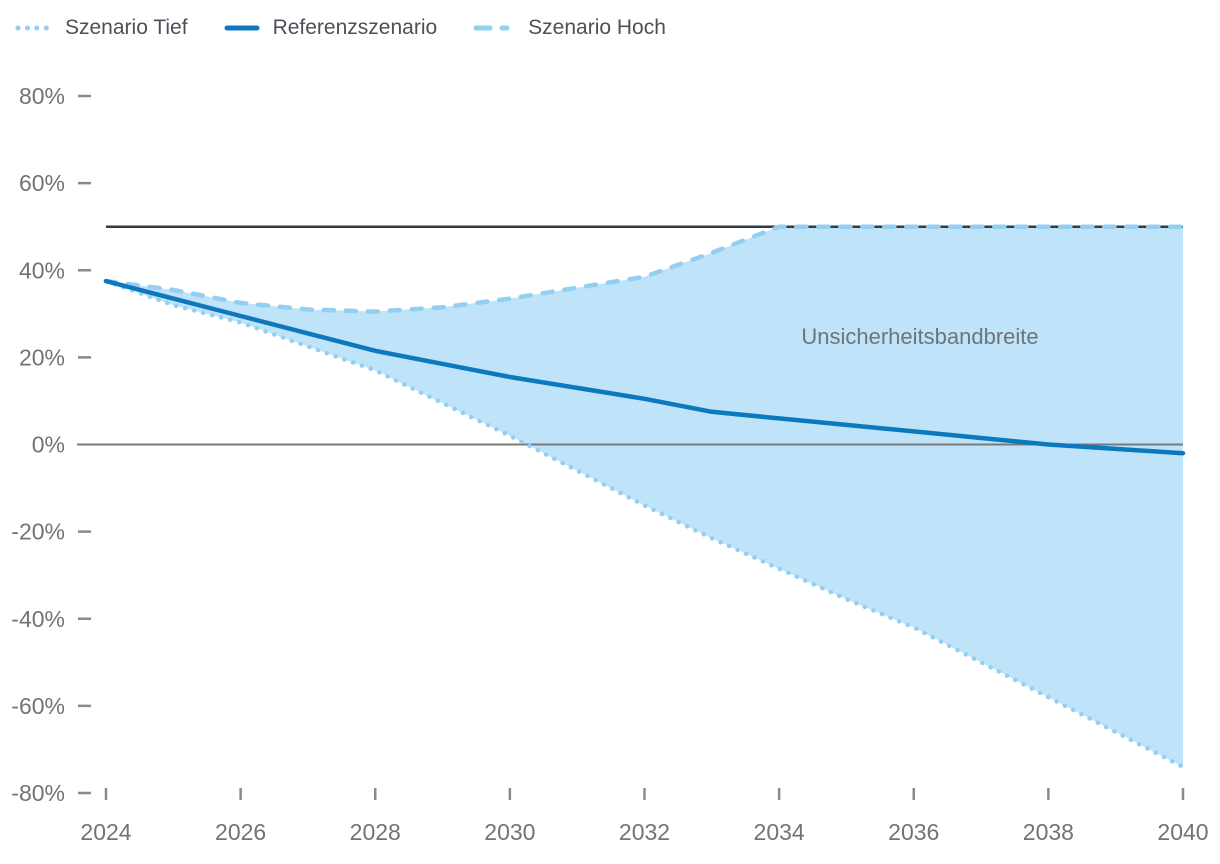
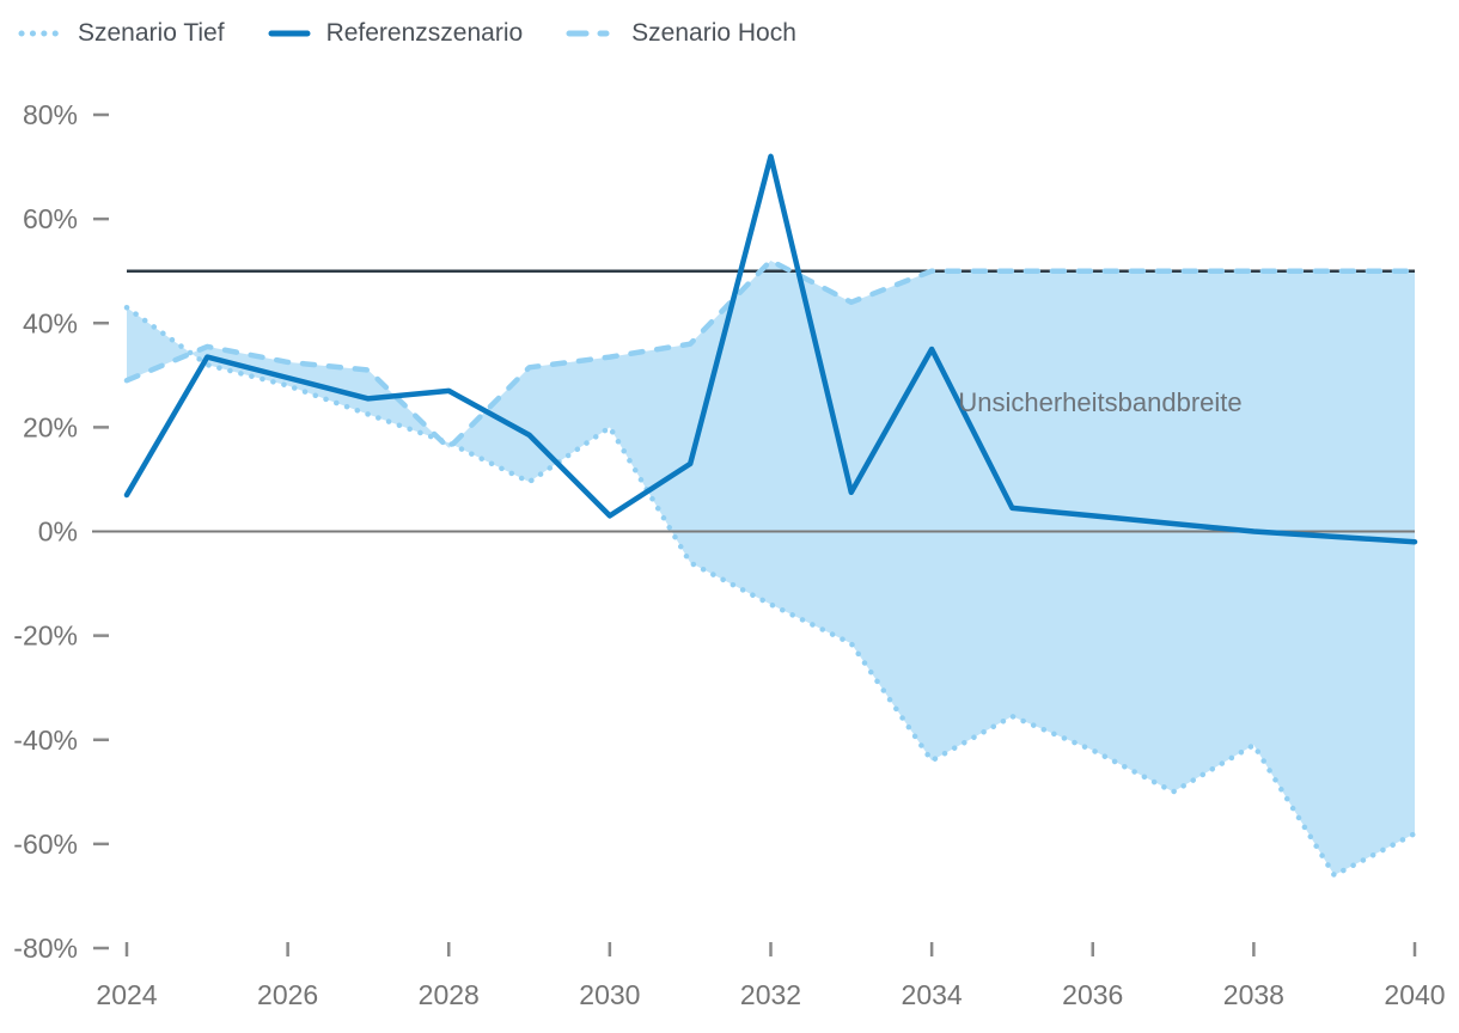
Szenario Tief/2024: 38% -> 43%
Referenzszenario/2024: 38% -> 7%
Szenario Hoch/2024: 38% -> 29%
Referenzszenario/2028: 22% -> 27%
Szenario Hoch/2028: 30% -> 16%
Szenario Tief/2030: 2% -> 20%
Referenzszenario/2030: 16% -> 3%
Referenzszenario/2032: 10% -> 72%
Szenario Hoch/2032: 38% -> 52%
Szenario Tief/2034: -28% -> -44%
Referenzszenario/2034: 6% -> 35%
Szenario Tief/2038: -58% -> -41%
Szenario Tief/2040: -74% -> -58%
